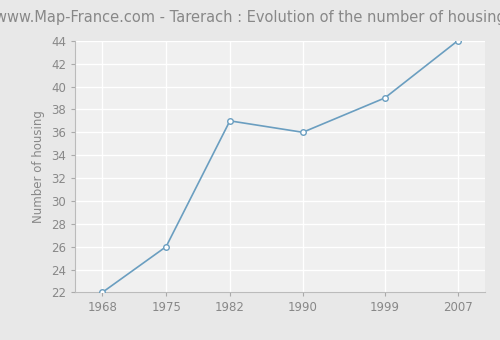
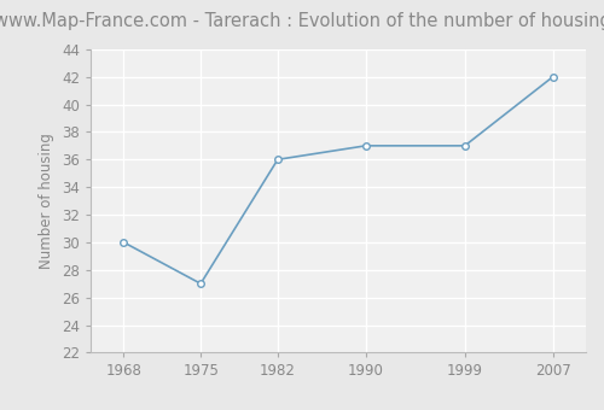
1968: 22 -> 30
1975: 26 -> 27
1982: 37 -> 36
1990: 36 -> 37
1999: 39 -> 37
2007: 44 -> 42
